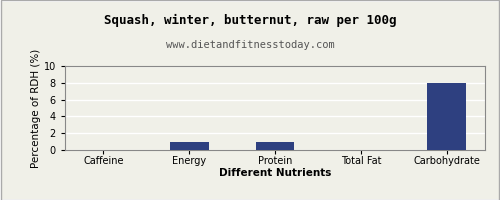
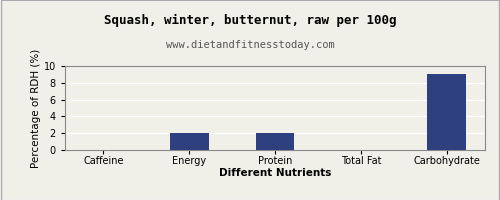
Energy: 1 -> 2
Protein: 1 -> 2
Carbohydrate: 8 -> 9
